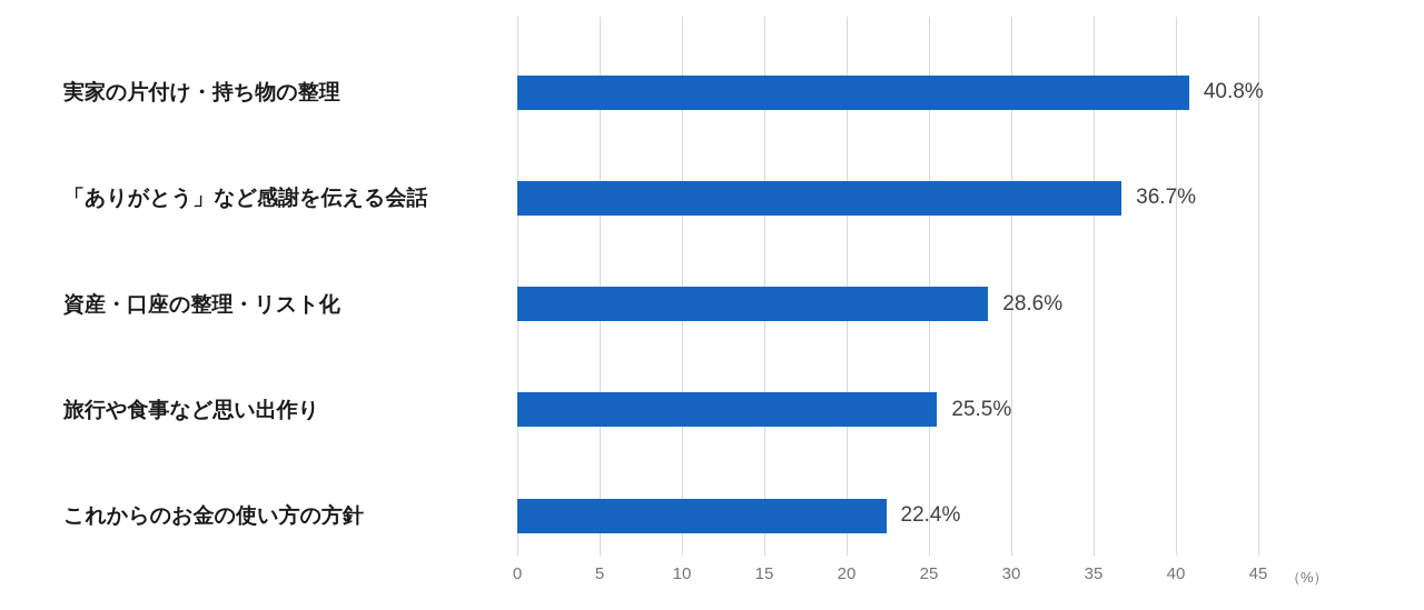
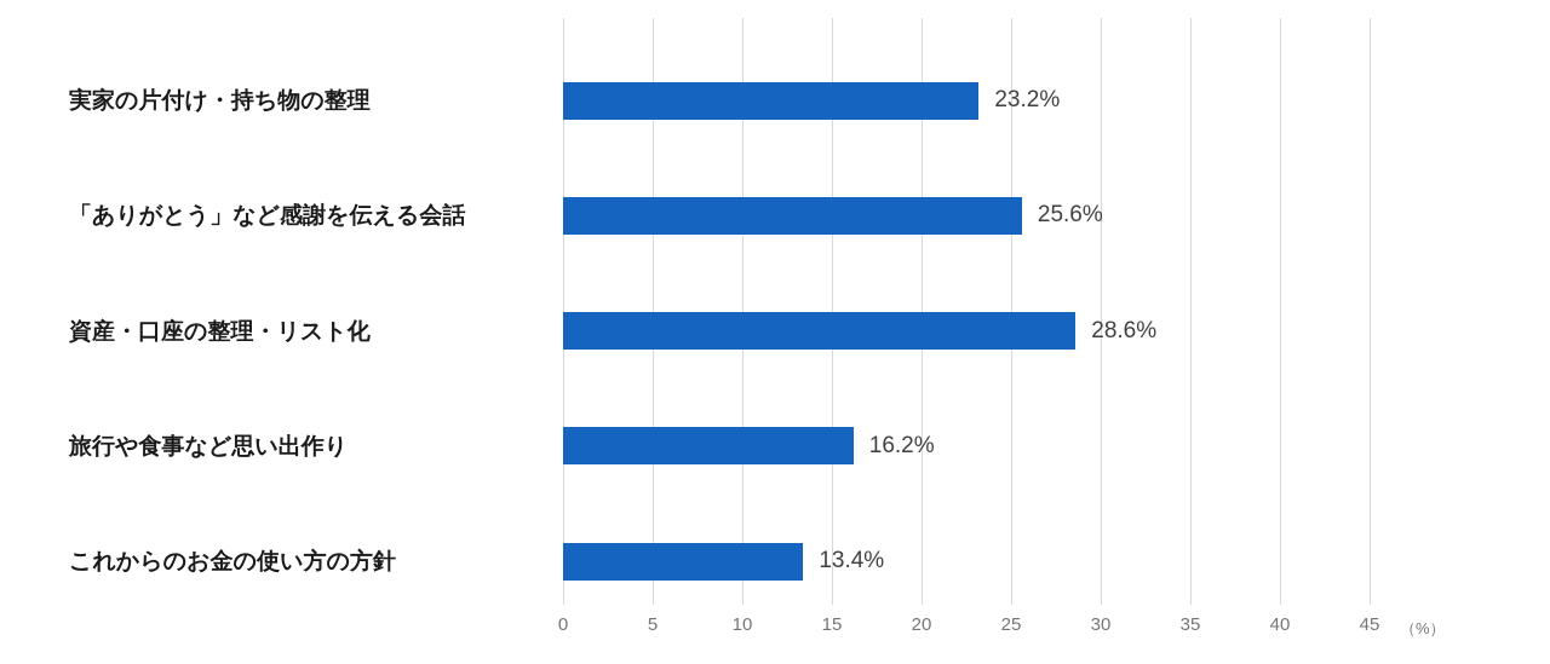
実家の片付け・持ち物の整理: 40.8% -> 23.2%
「ありがとう」など感謝を伝える会話: 36.7% -> 25.6%
旅行や食事など思い出作り: 25.5% -> 16.2%
これからのお金の使い方の方針: 22.4% -> 13.4%
